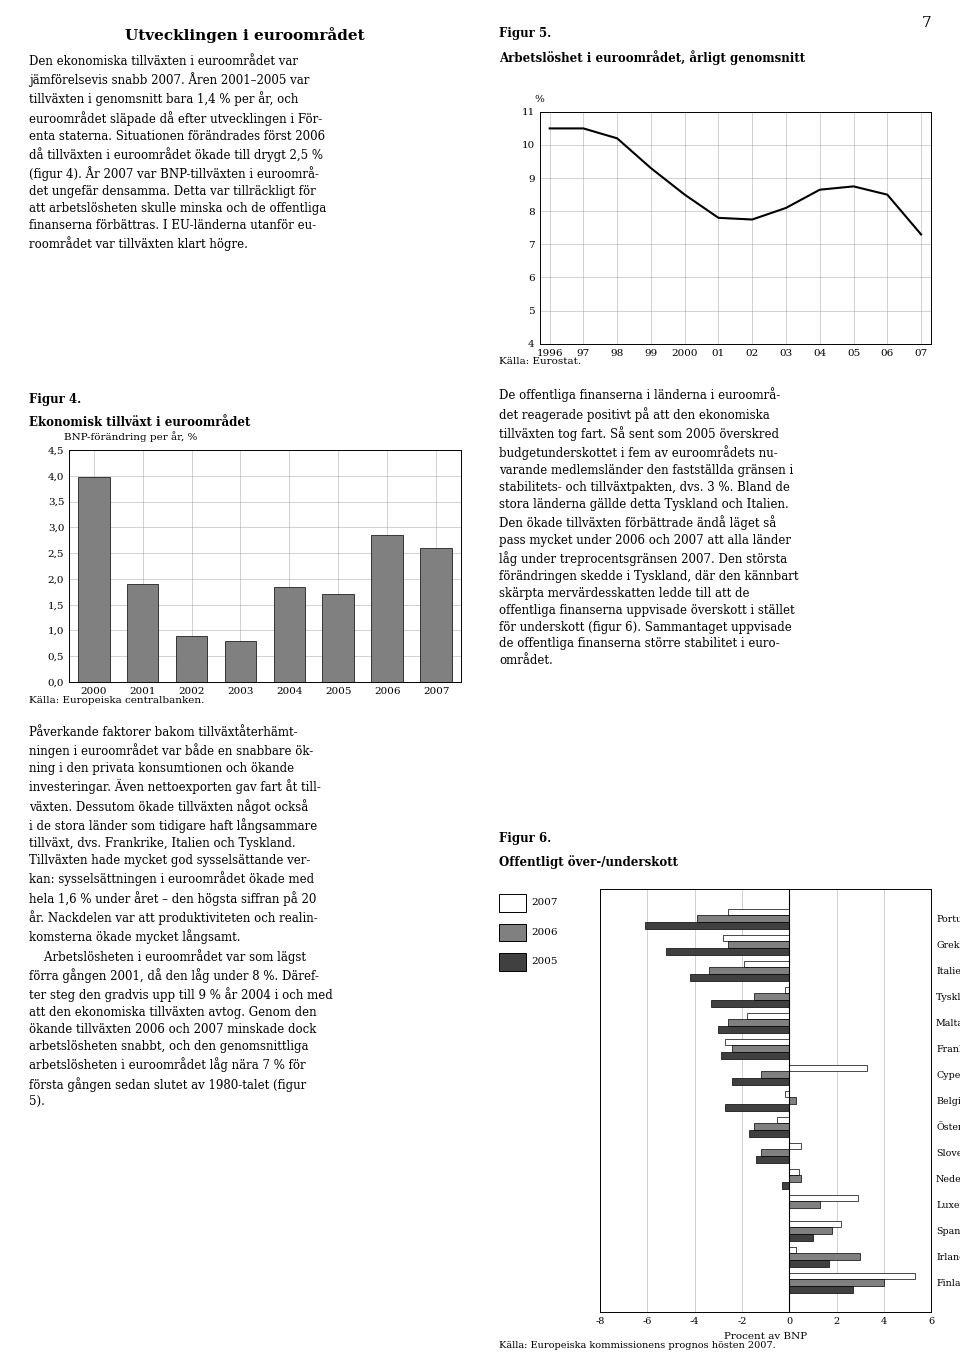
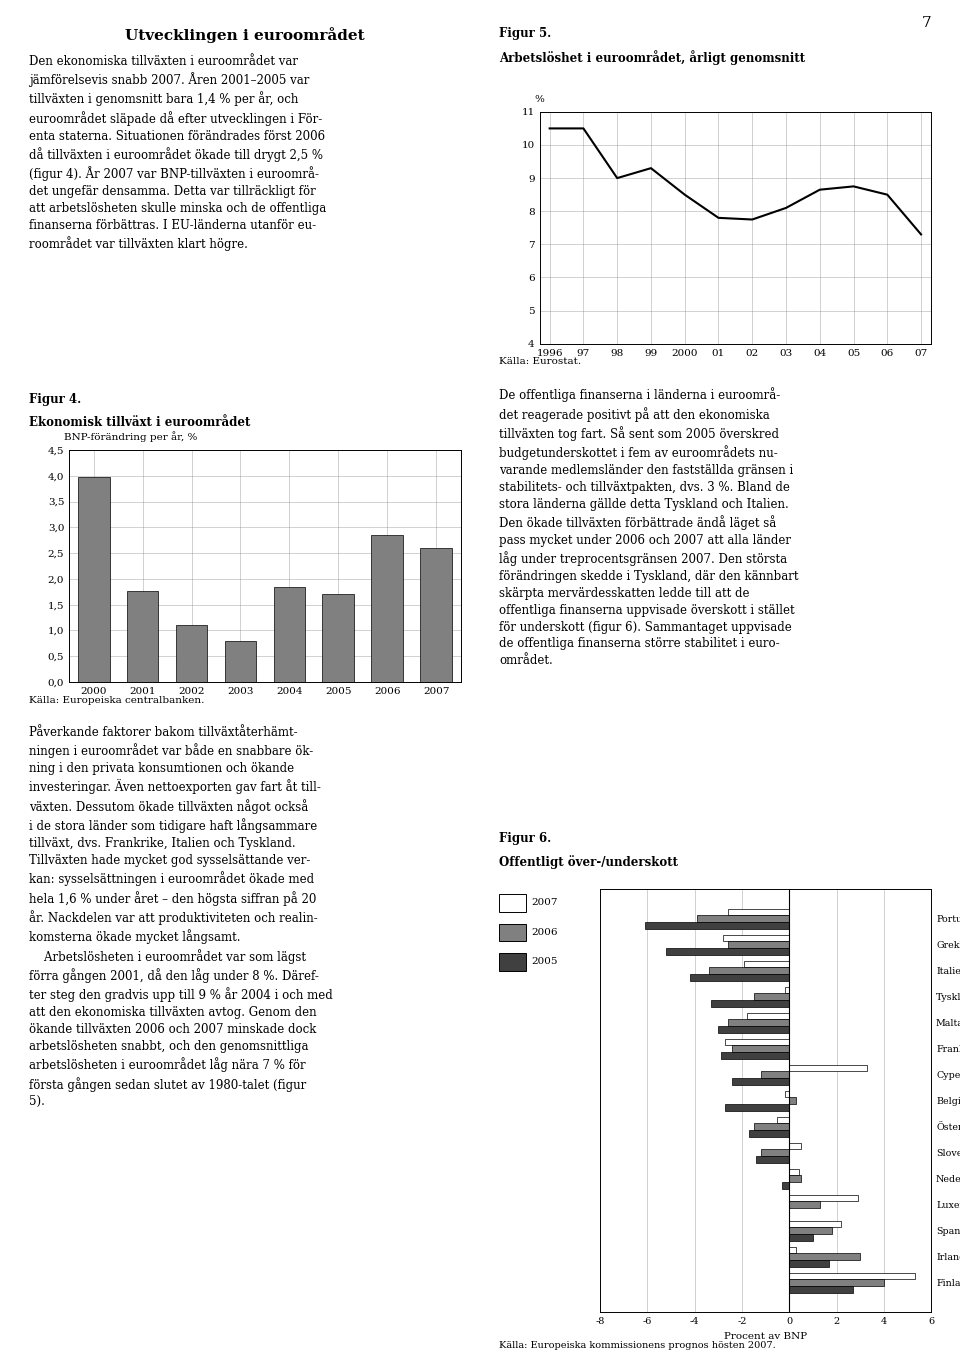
98: 10.20 -> 9.00
2001: 1,90 -> 1,76
2002: 0,90 -> 1,10
